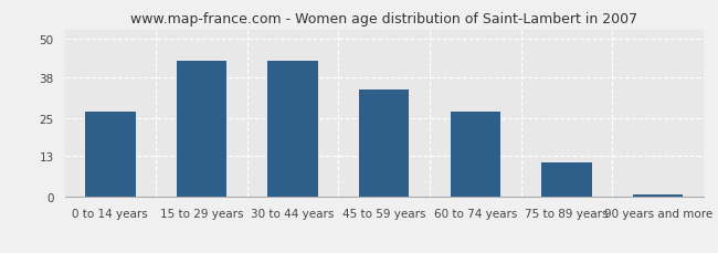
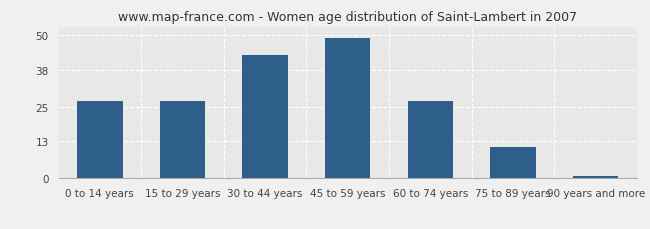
15 to 29 years: 43 -> 27
45 to 59 years: 34 -> 49
